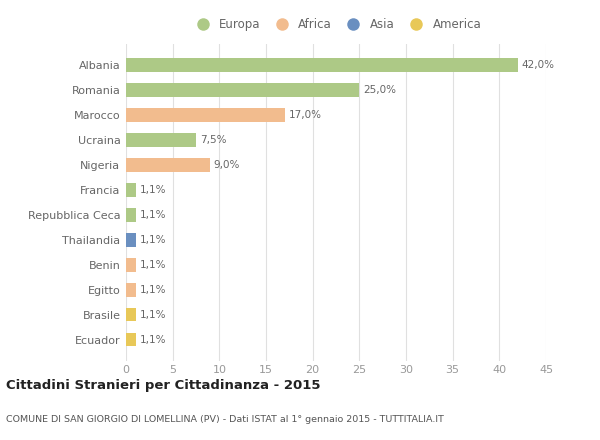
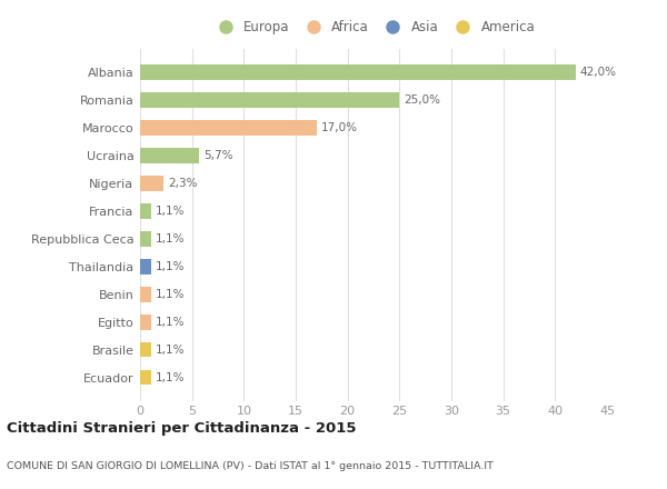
Ucraina: 7,5% -> 5,7%
Nigeria: 9,0% -> 2,3%
